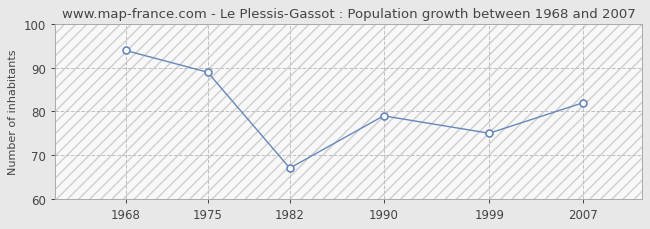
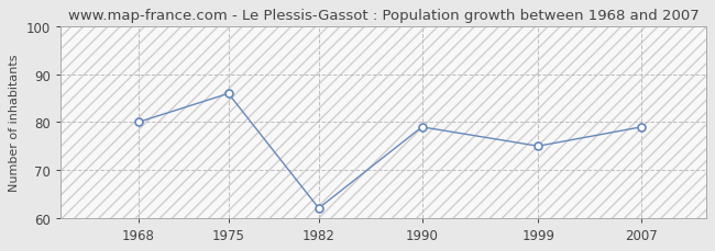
1968: 94 -> 80
1975: 89 -> 86
1982: 67 -> 62
2007: 82 -> 79
